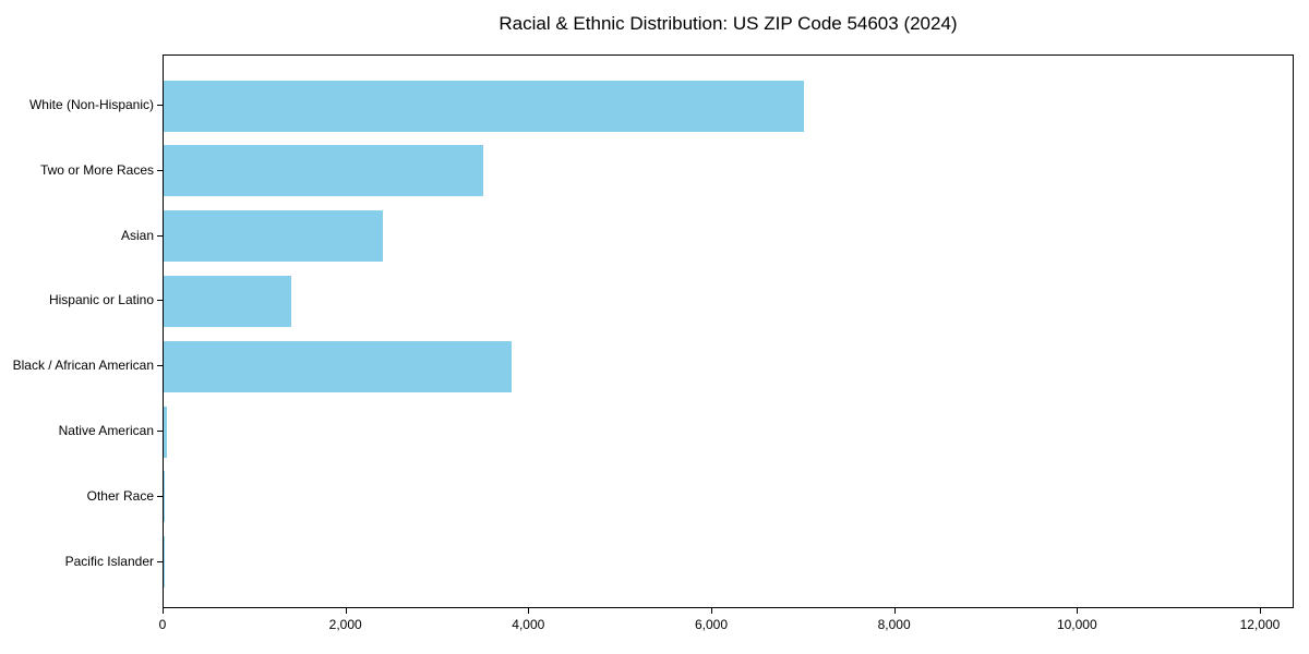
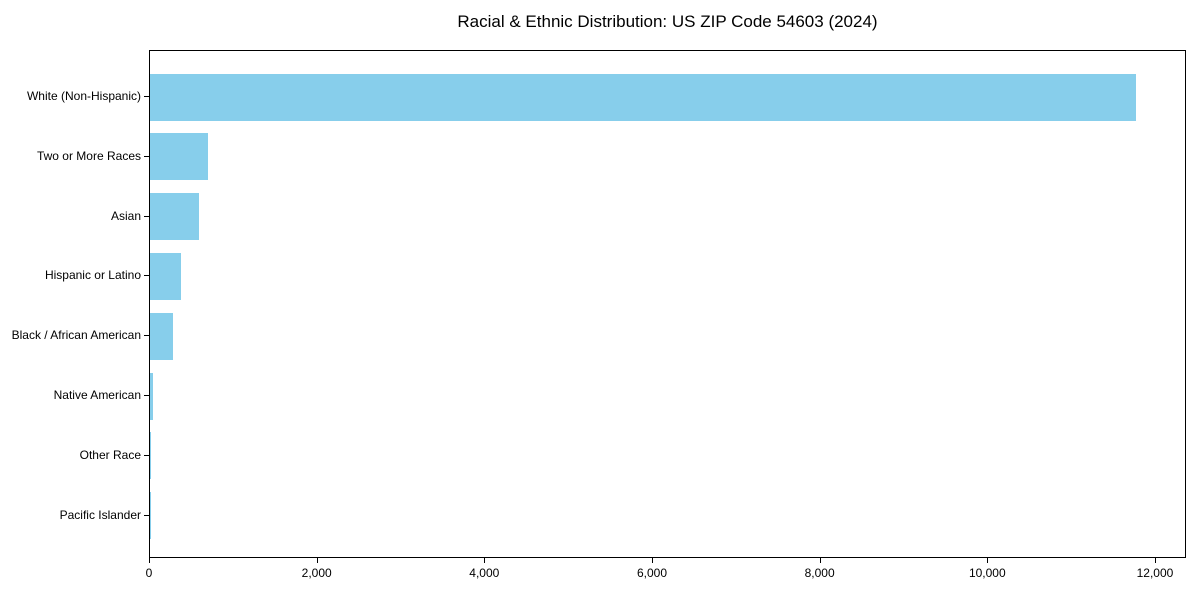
White (Non-Hispanic): 7000 -> 11800
Two or More Races: 3500 -> 700
Asian: 2400 -> 600
Hispanic or Latino: 1400 -> 400
Black / African American: 3800 -> 300
